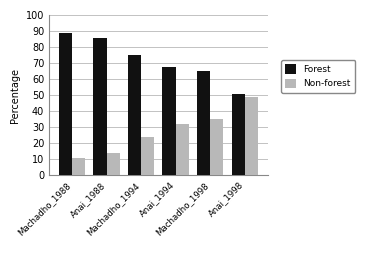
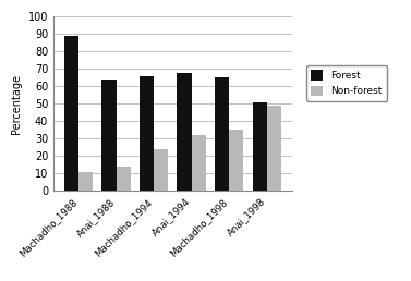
Forest/Anai_1988: 86 -> 64
Forest/Machadho_1994: 75 -> 66
